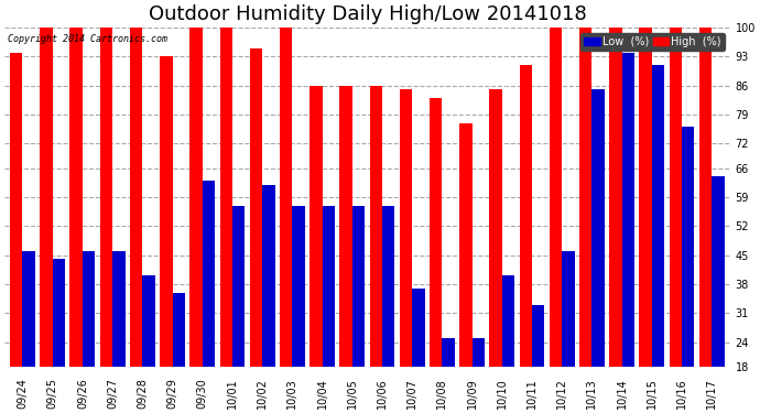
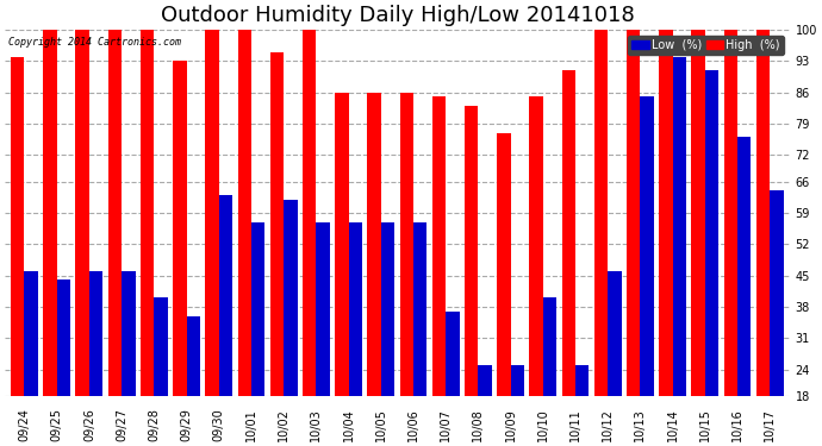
Low (%)/10/11: 33 -> 25
